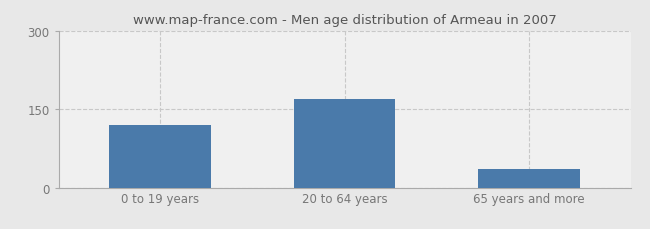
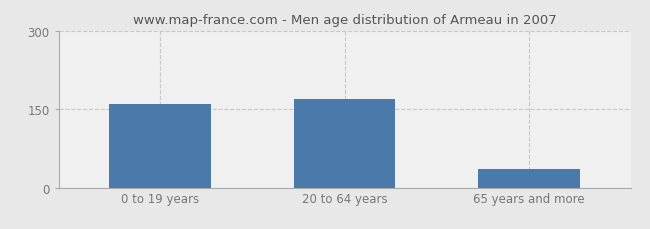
0 to 19 years: 120 -> 160
